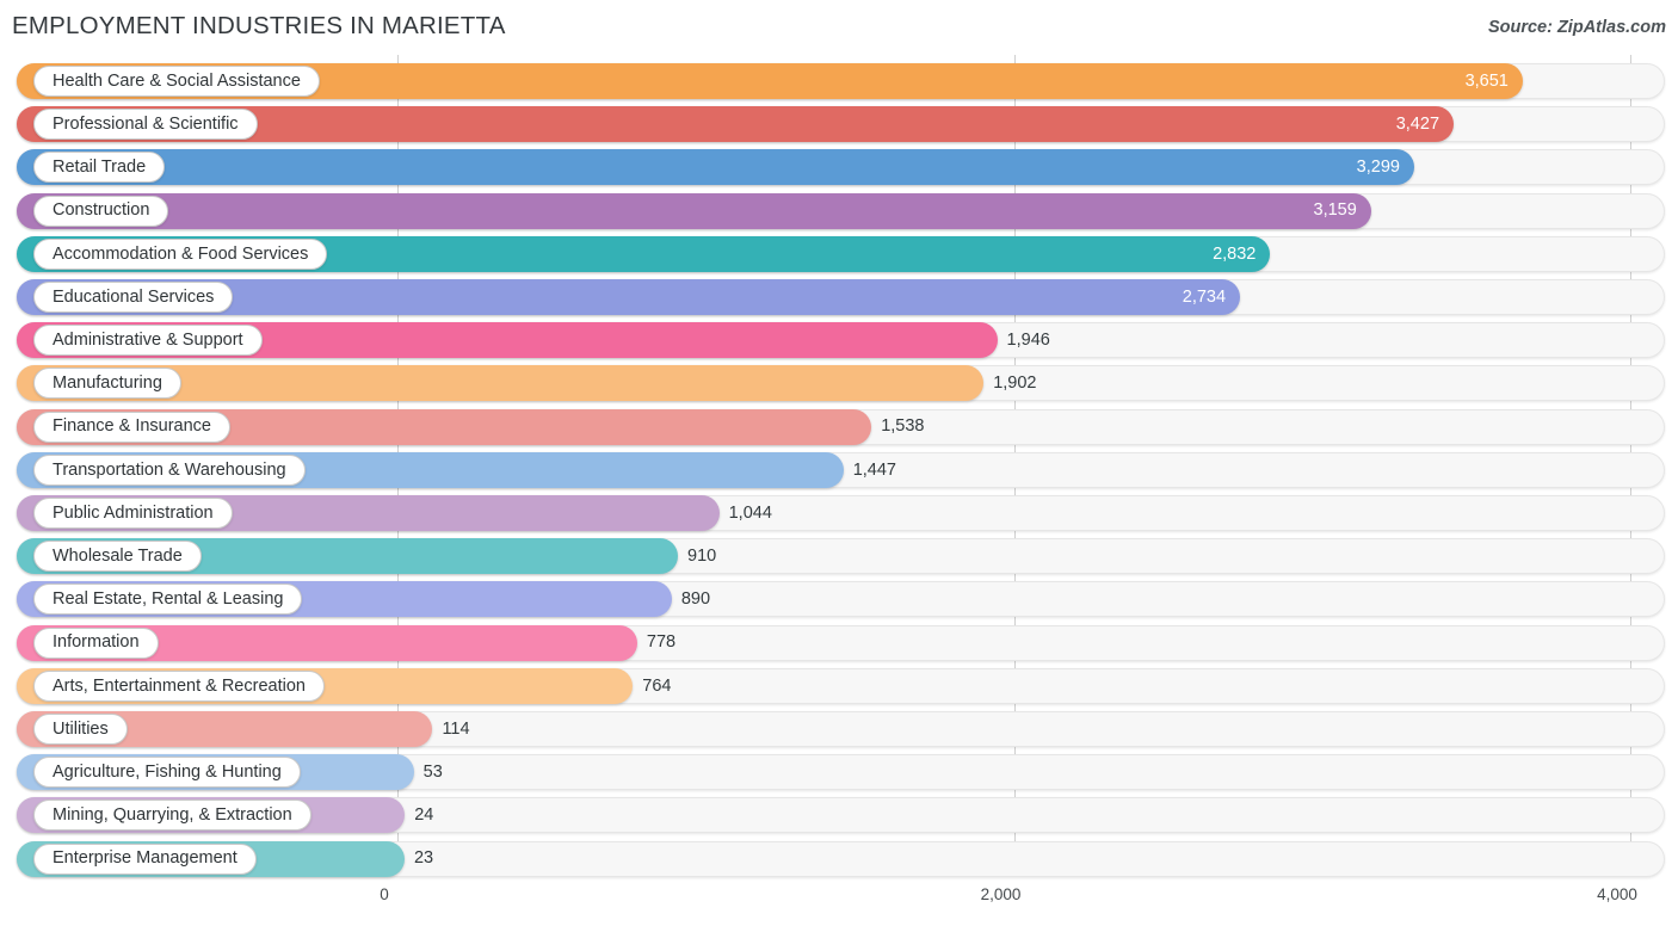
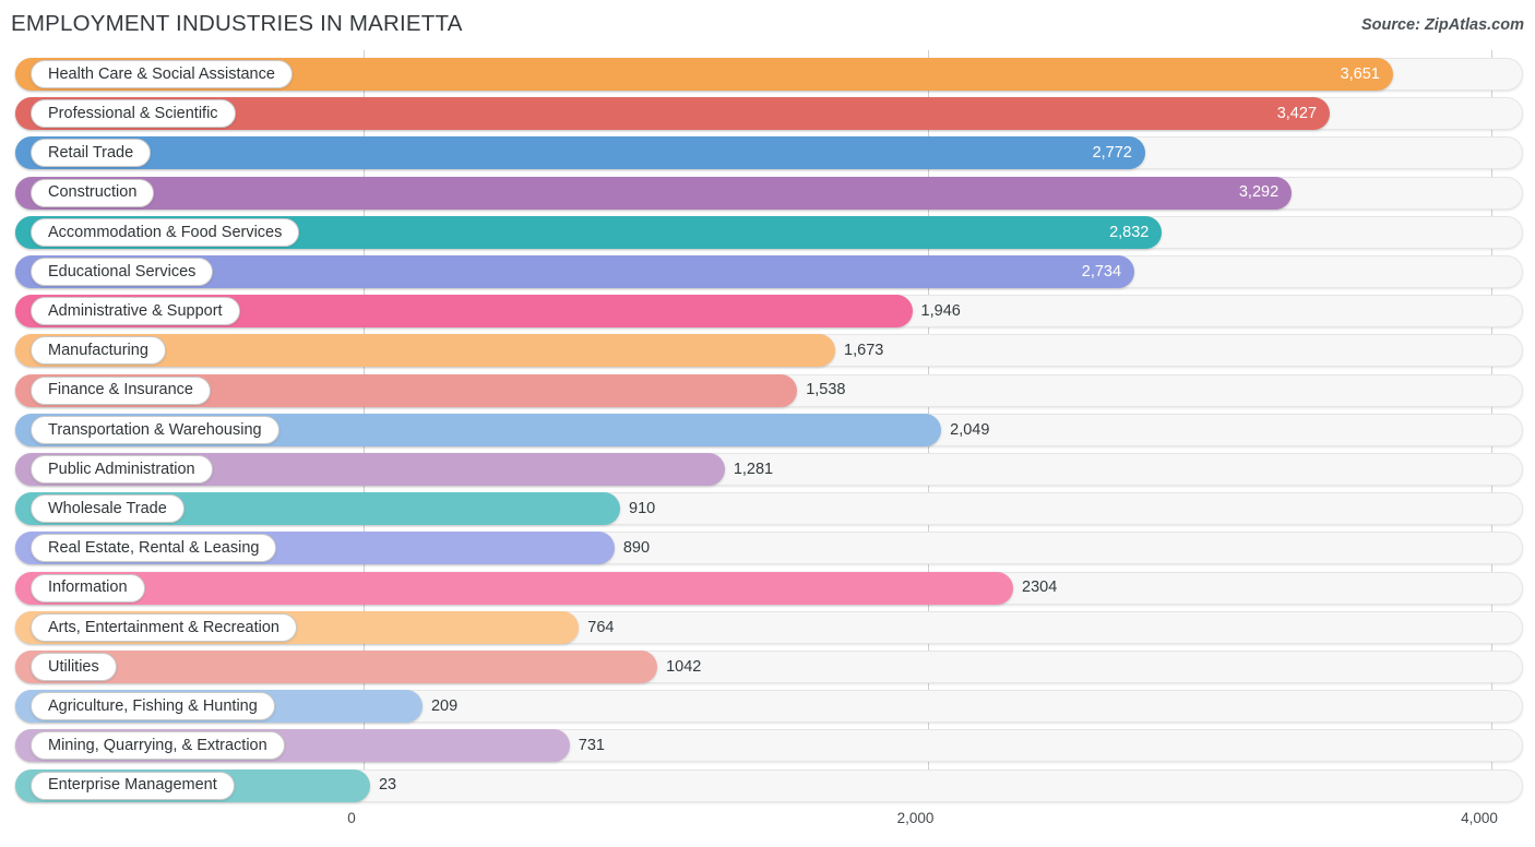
Retail Trade: 3,299 -> 2,772
Construction: 3,159 -> 3,292
Manufacturing: 1,902 -> 1,673
Transportation & Warehousing: 1,447 -> 2,049
Public Administration: 1,044 -> 1,281
Information: 778 -> 2304
Utilities: 114 -> 1042
Agriculture, Fishing & Hunting: 53 -> 209
Mining, Quarrying, & Extraction: 24 -> 731
